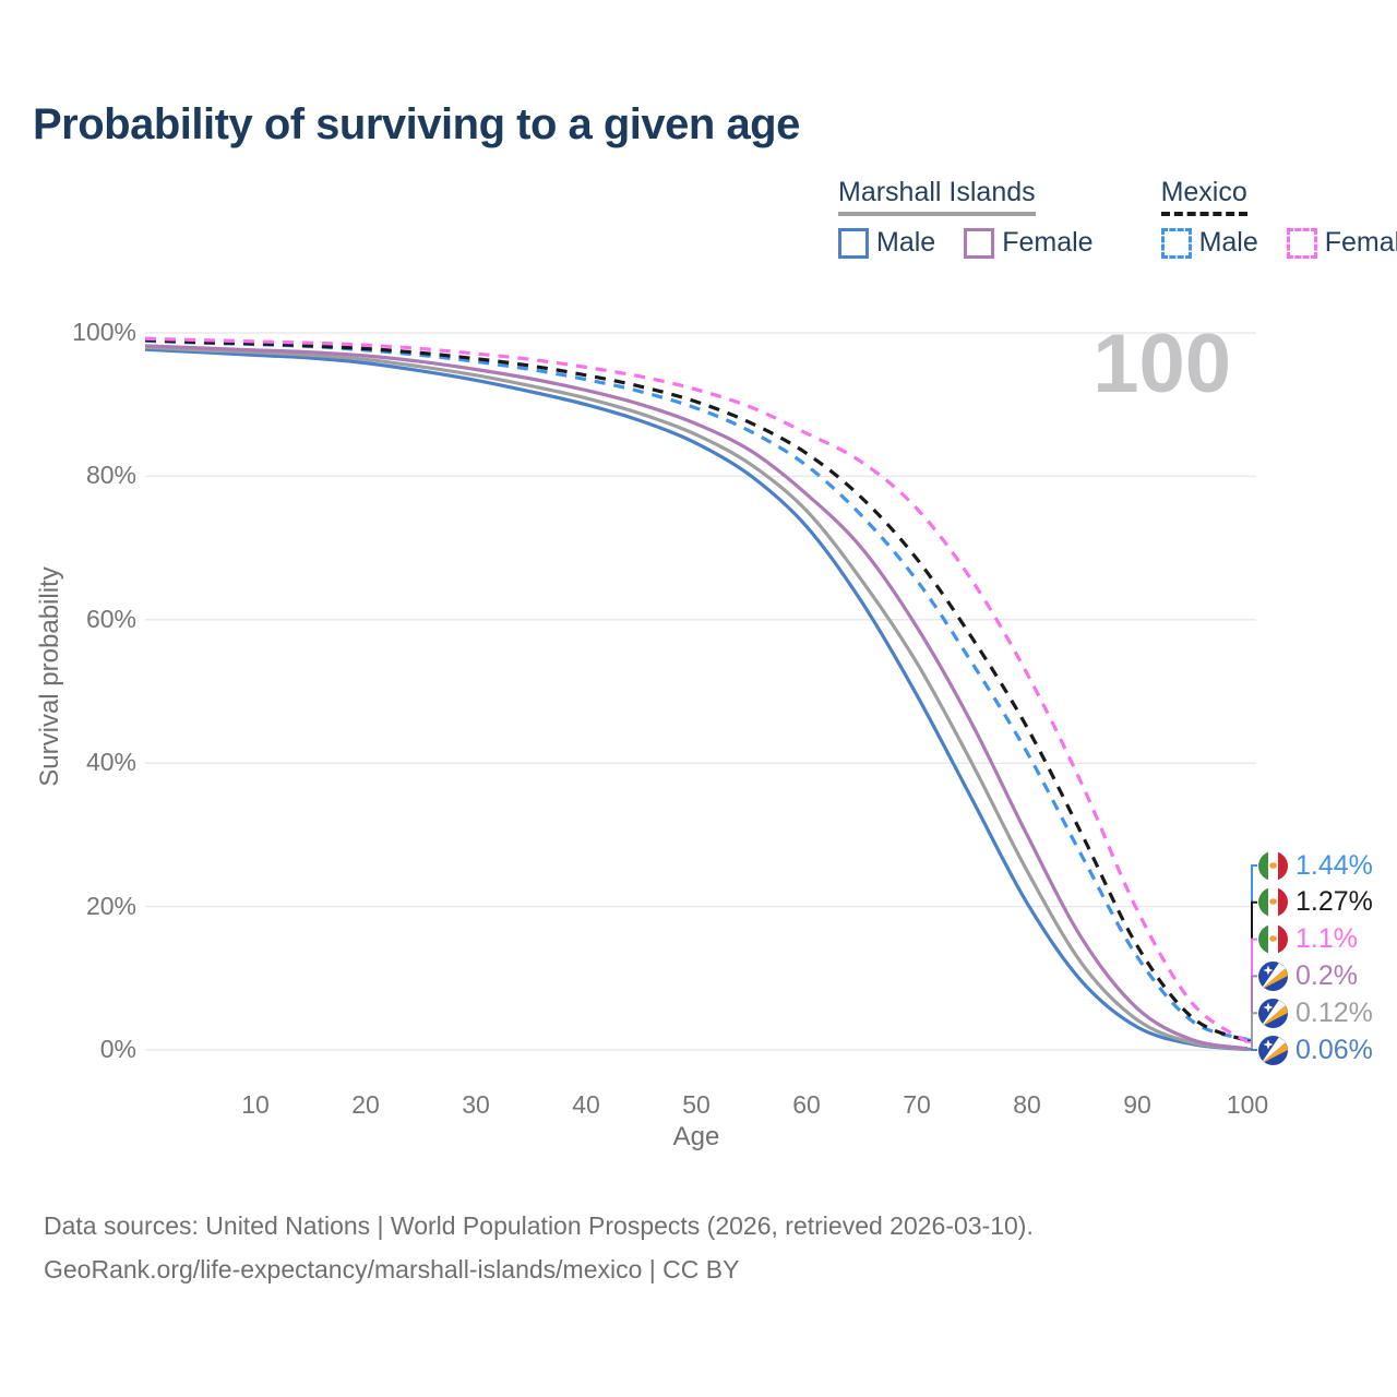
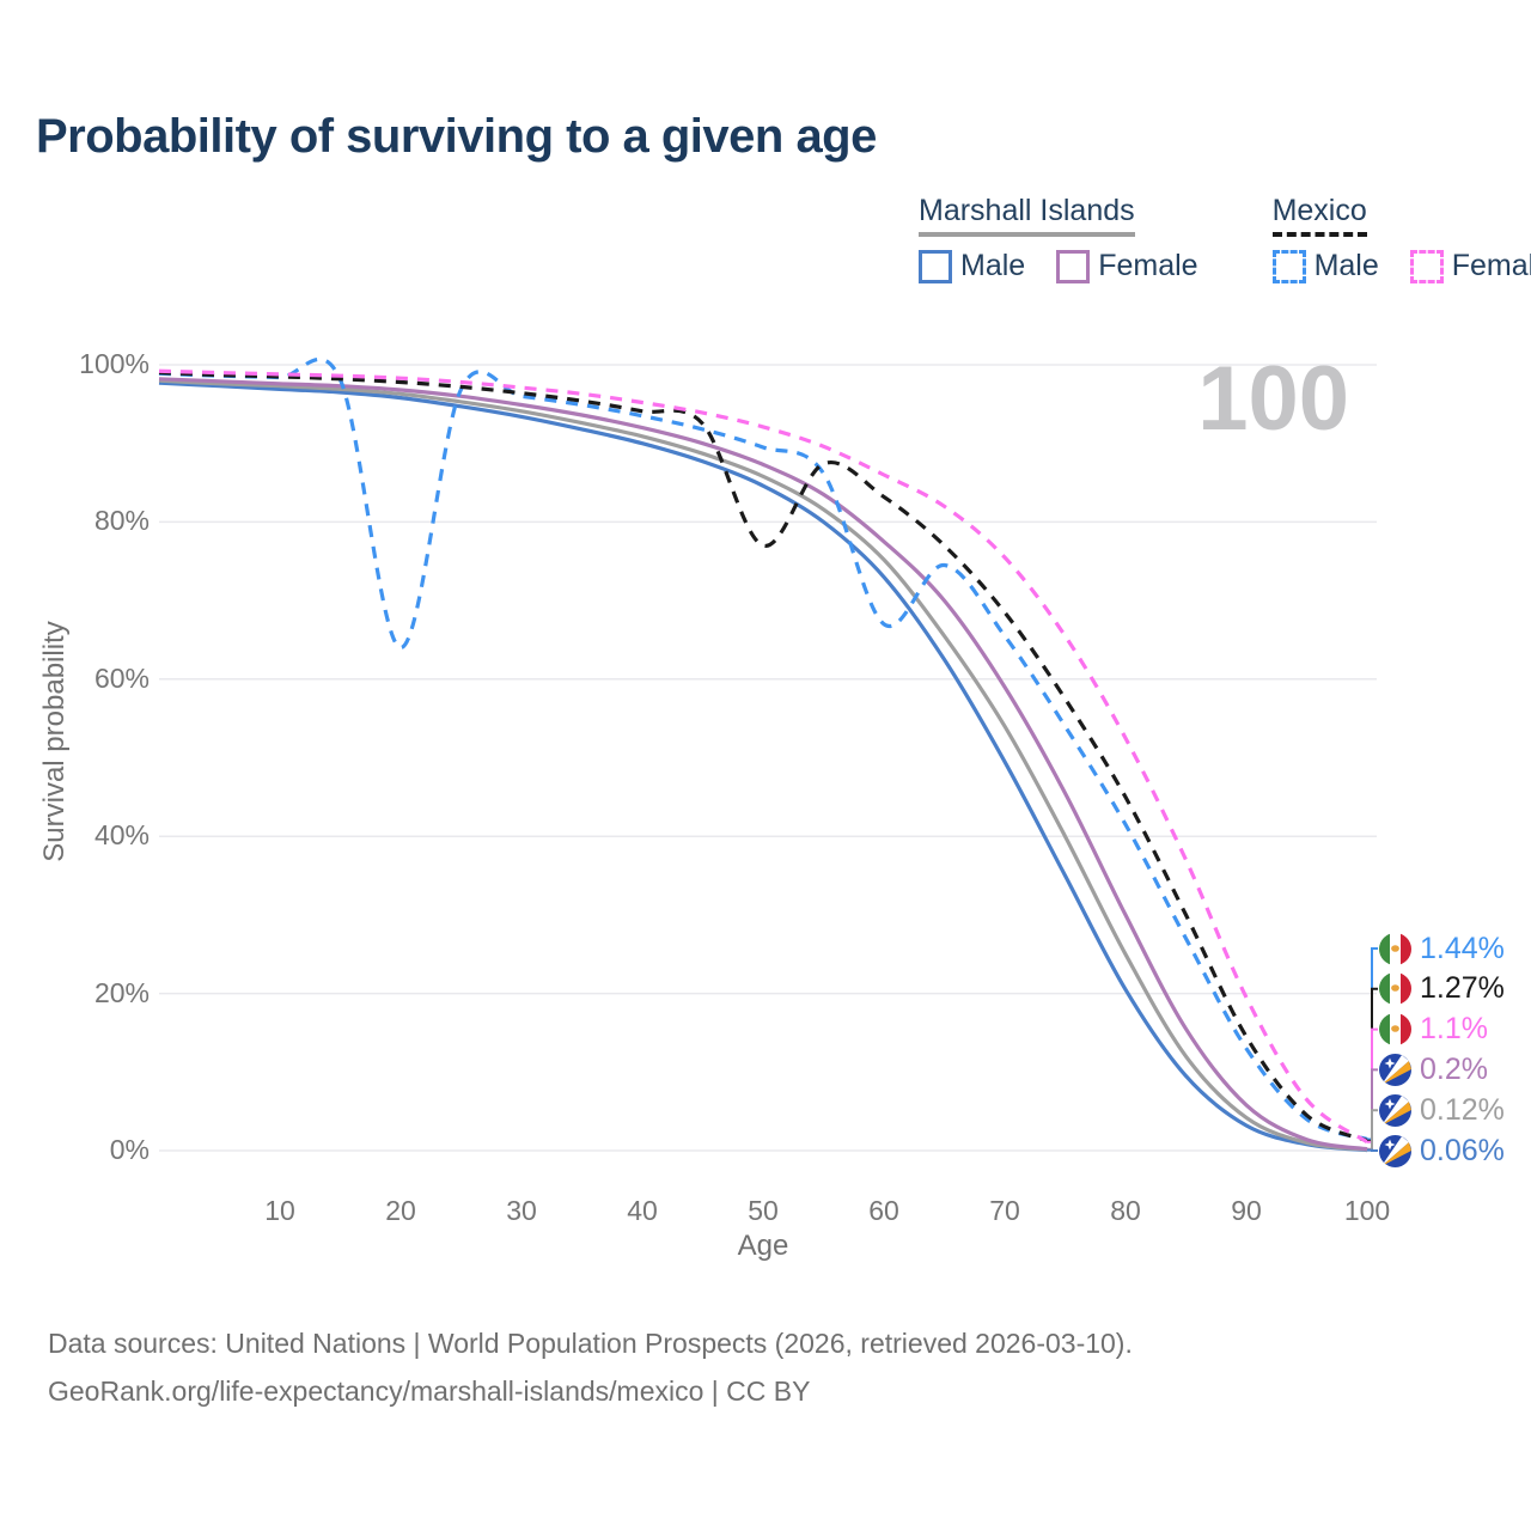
Mexico Male/20: 98% -> 64%
Mexico/50: 90% -> 77%
Mexico Male/60: 82% -> 67%
